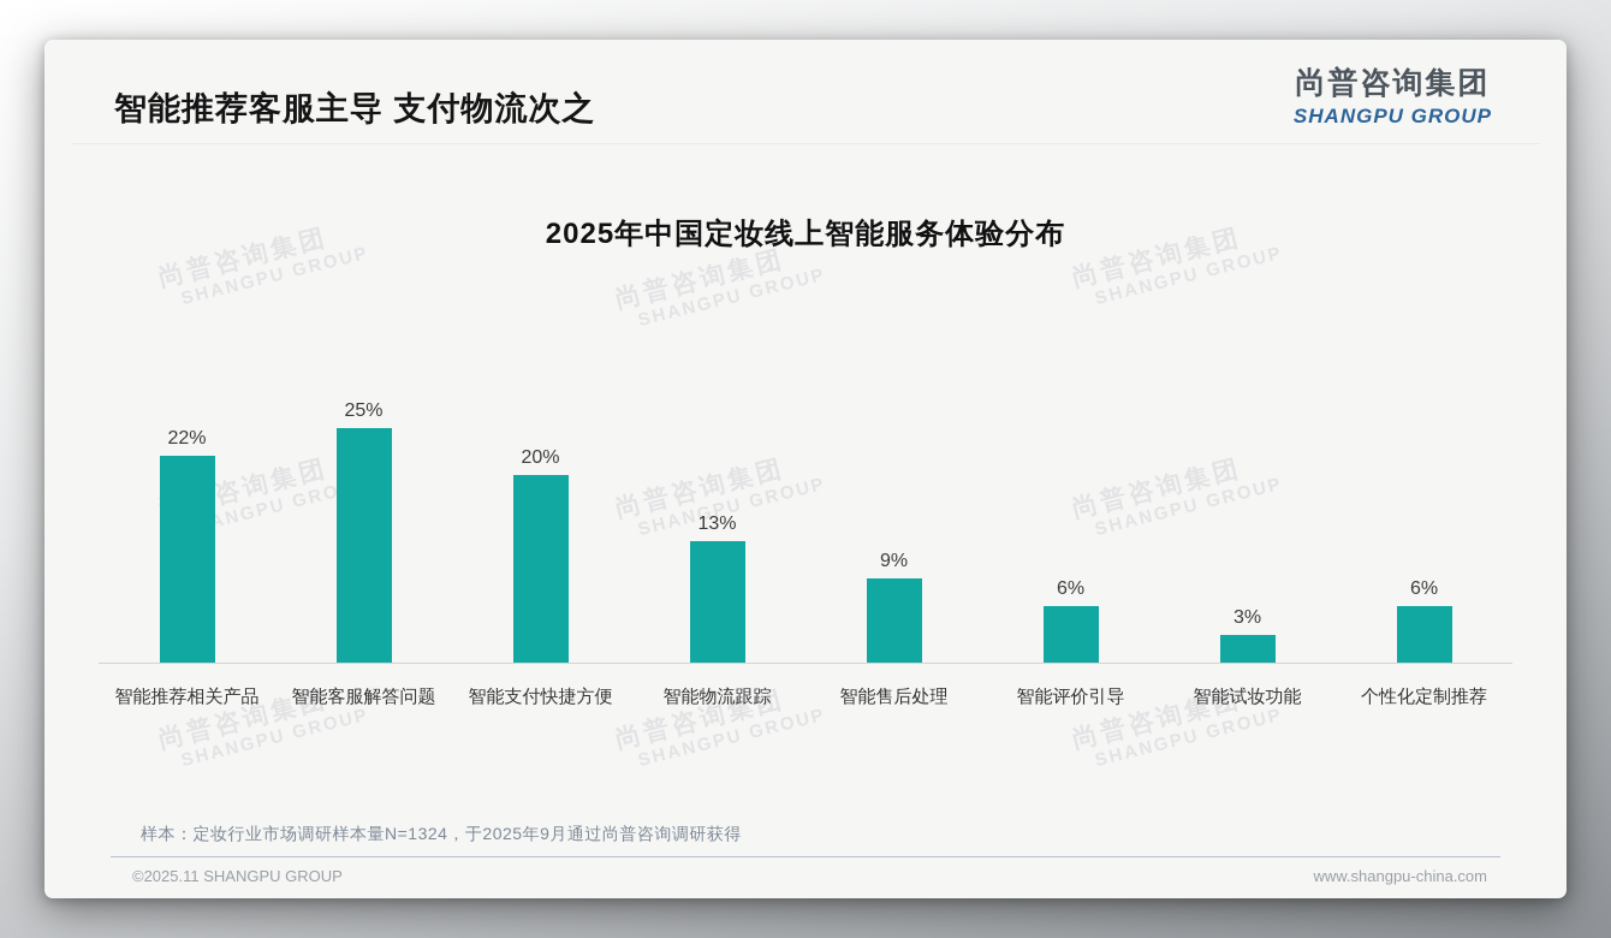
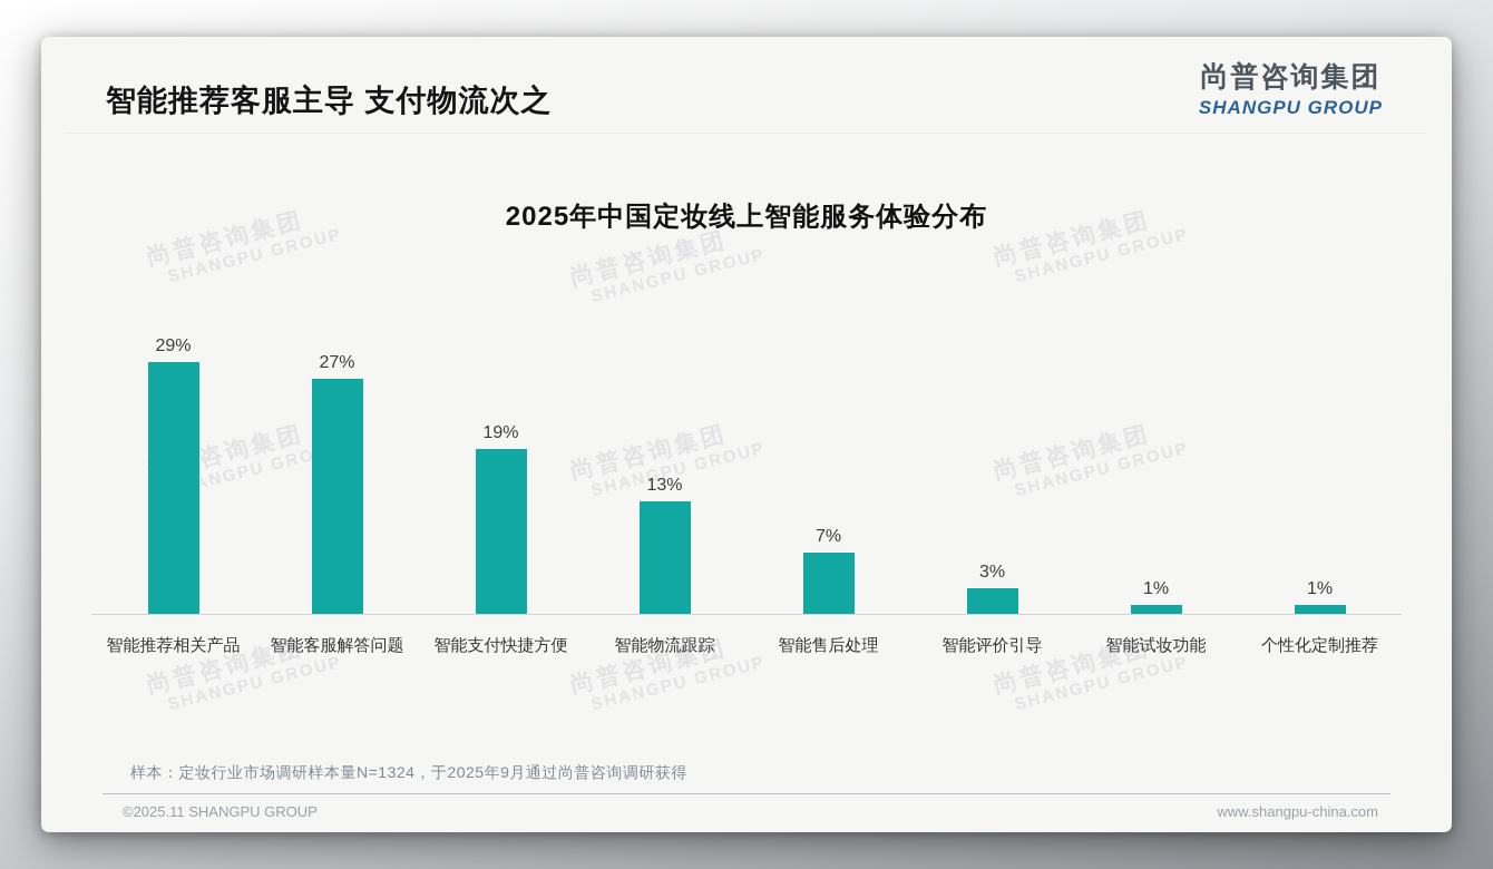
智能推荐相关产品: 22% -> 29%
智能客服解答问题: 25% -> 27%
智能支付快捷方便: 20% -> 19%
智能售后处理: 9% -> 7%
智能评价引导: 6% -> 3%
智能试妆功能: 3% -> 1%
个性化定制推荐: 6% -> 1%
